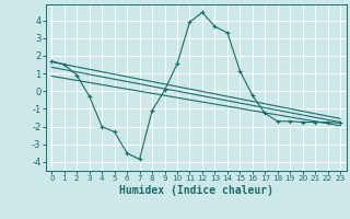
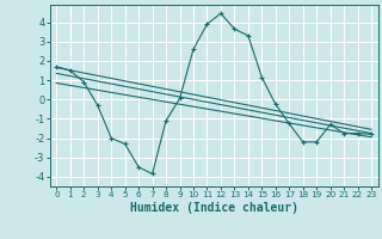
10: 1.6 -> 2.6
18: -1.7 -> -2.2
19: -1.7 -> -2.2
20: -1.8 -> -1.3
